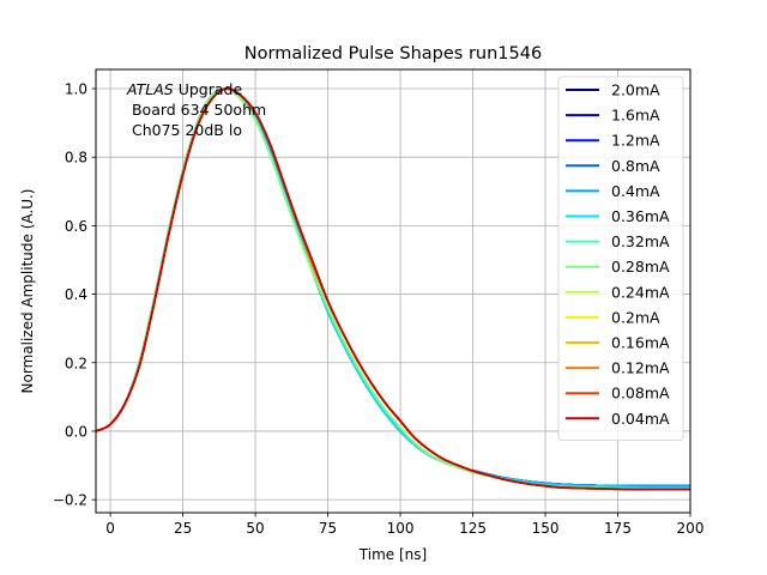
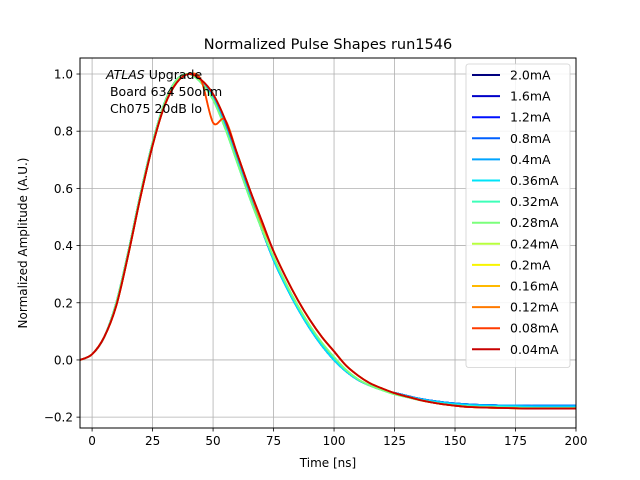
0.2mA/50: 0.93 -> 0.83
0.08mA/50: 0.93 -> 0.83
